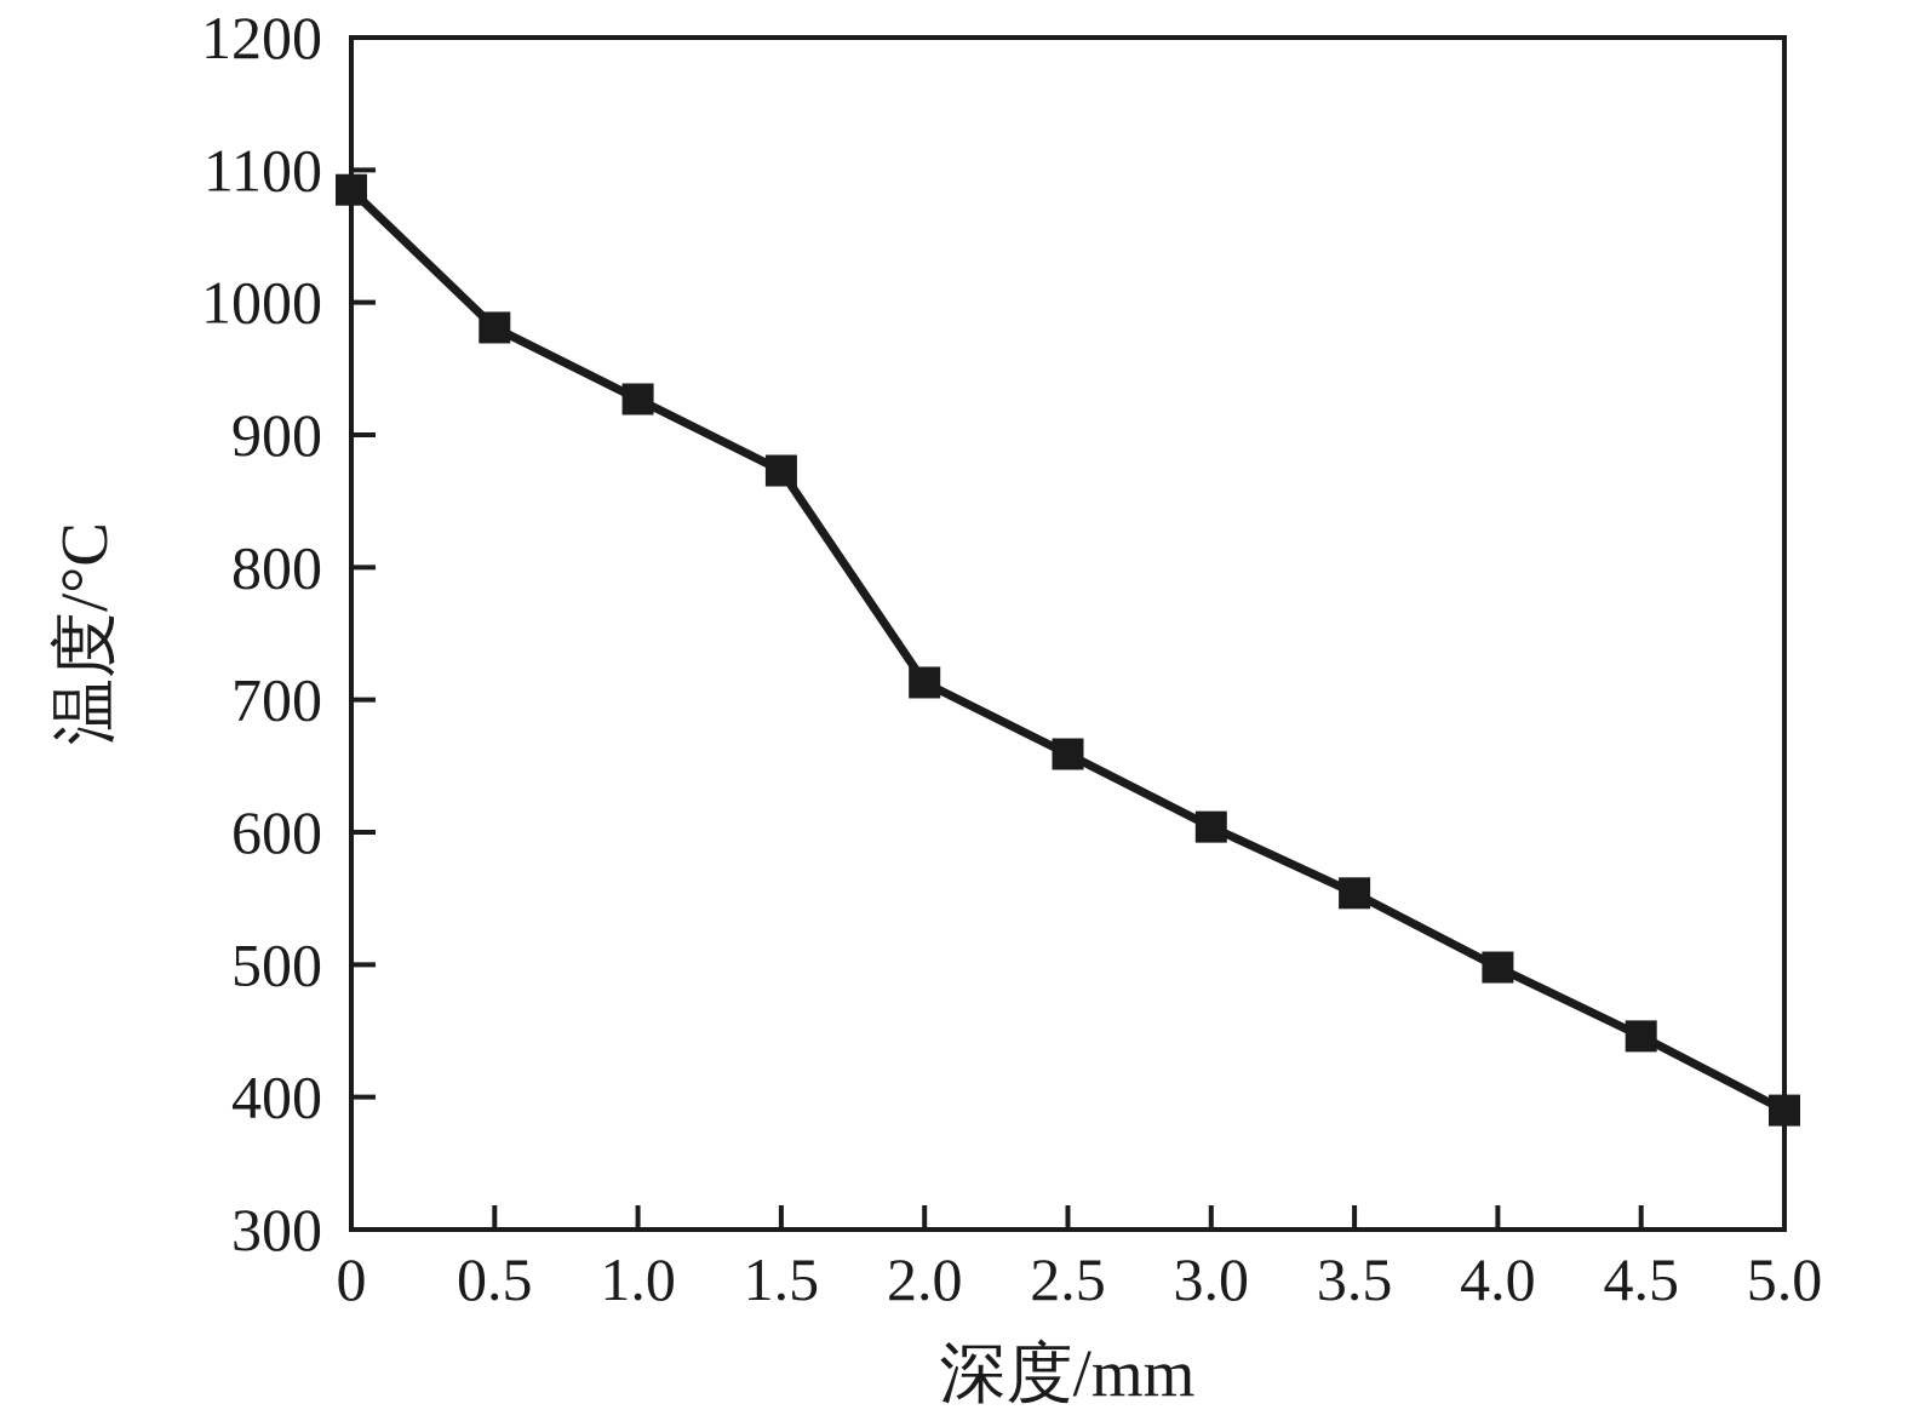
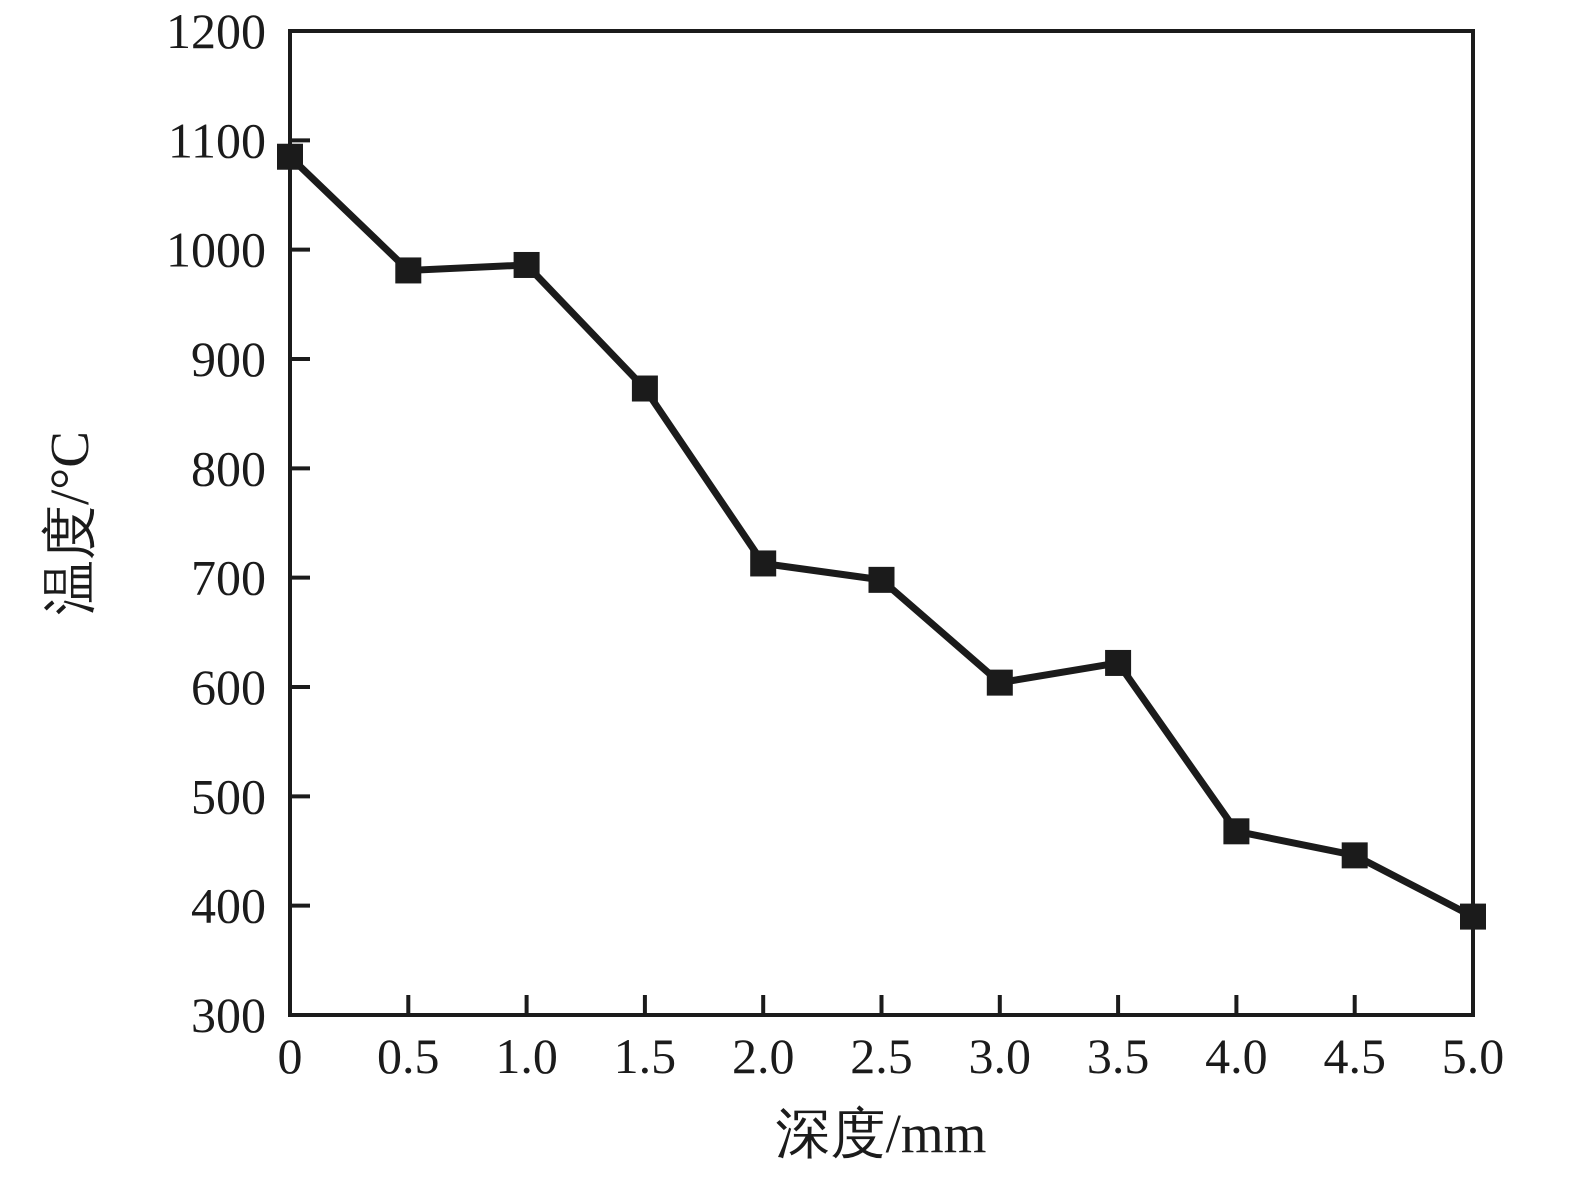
1.0: 927 -> 986
2.5: 659 -> 698
3.5: 554 -> 622
4.0: 498 -> 468
